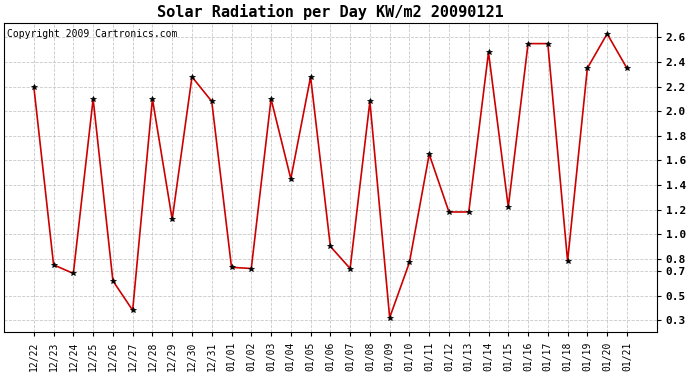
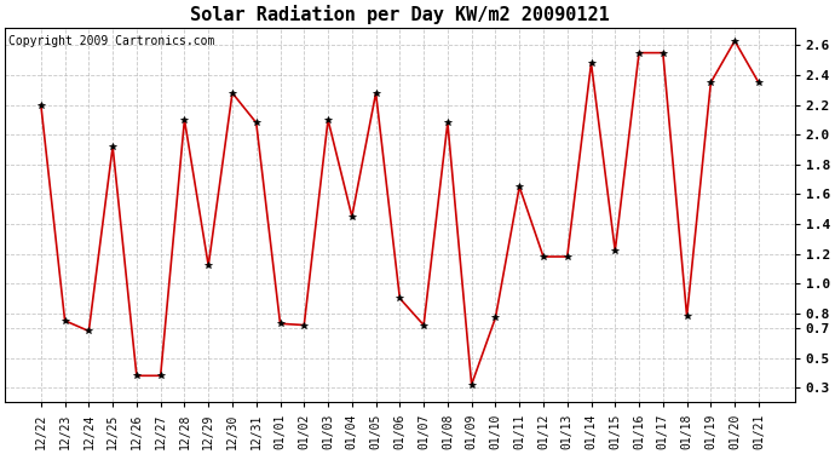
12/25: 2.10 -> 1.92
12/26: 0.62 -> 0.38
